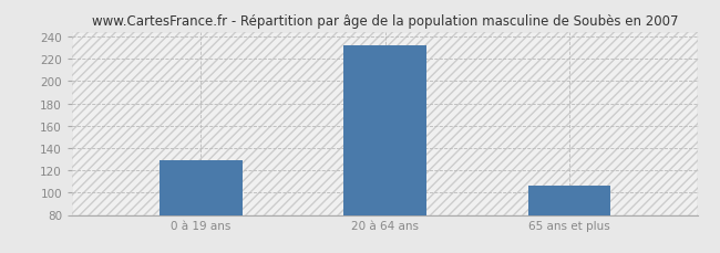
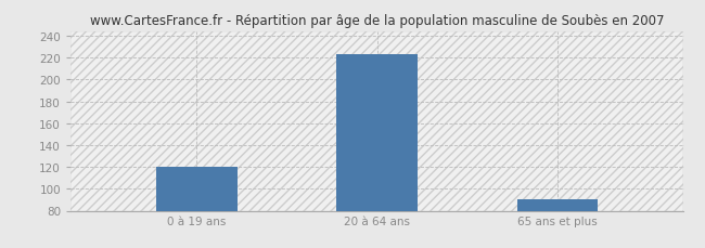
0 à 19 ans: 129 -> 120
20 à 64 ans: 232 -> 223
65 ans et plus: 106 -> 90
